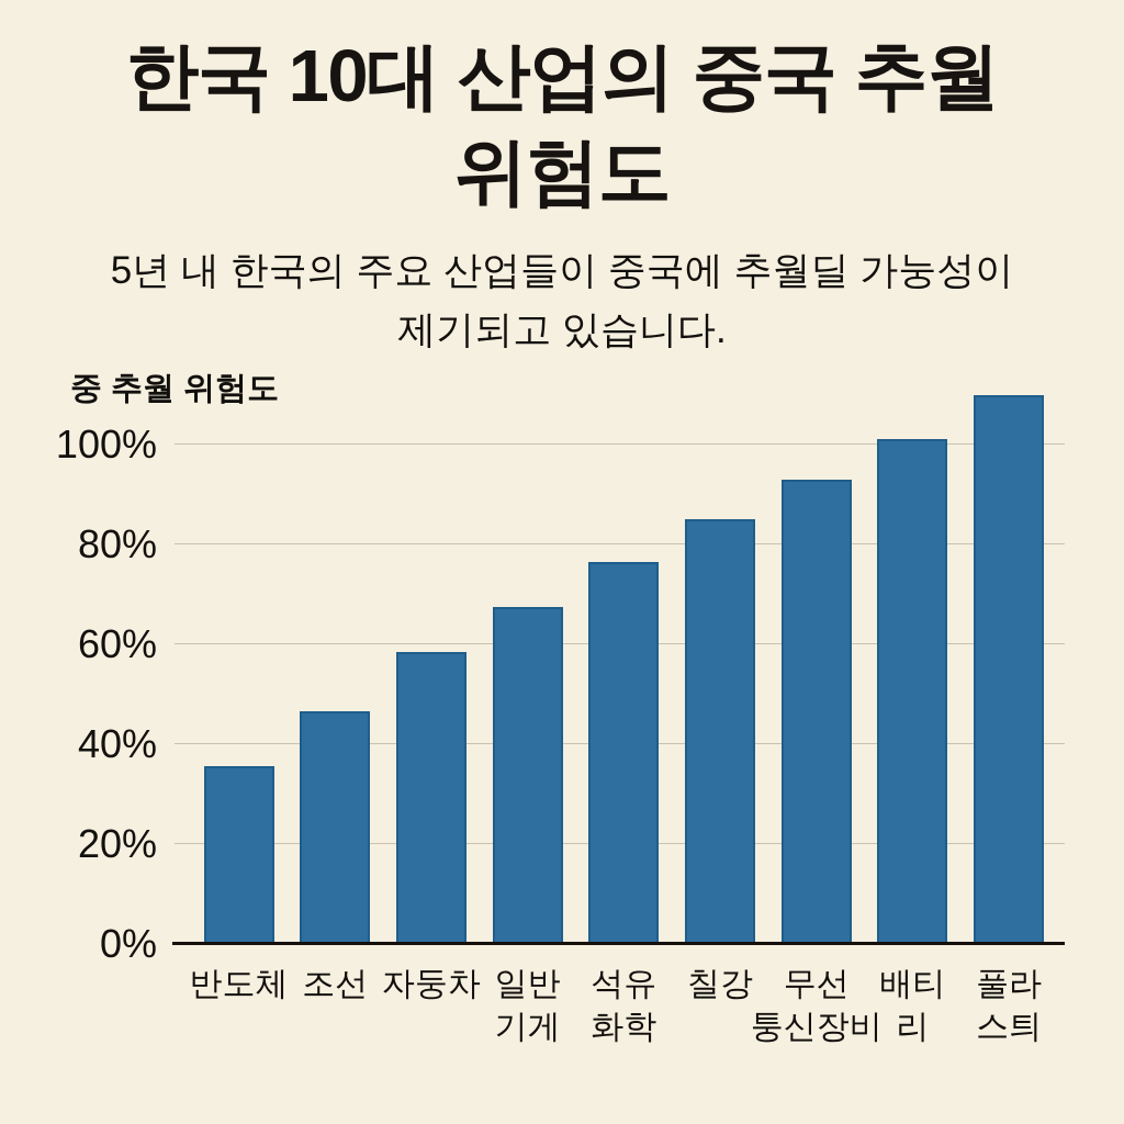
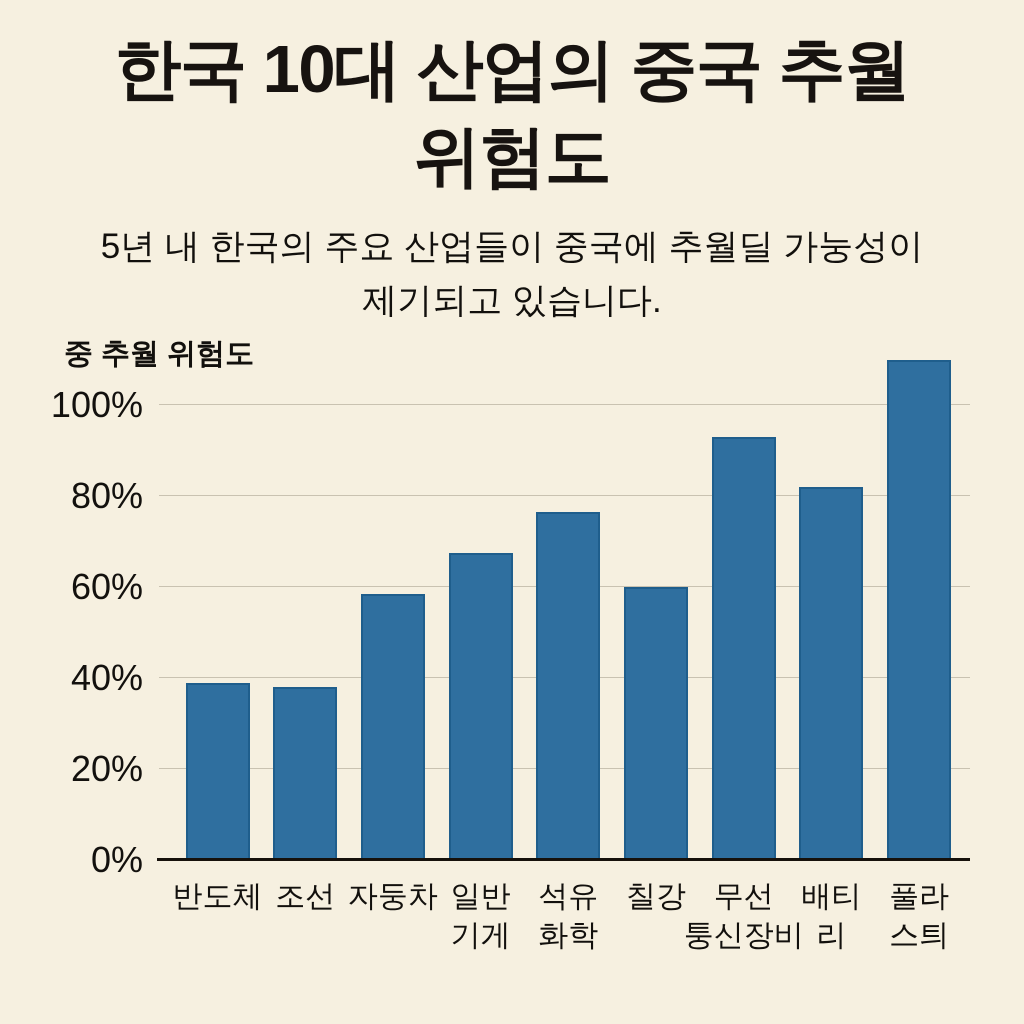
반도체: 36% -> 39%
조선: 46% -> 38%
칠강: 85% -> 60%
배티리: 101% -> 82%
